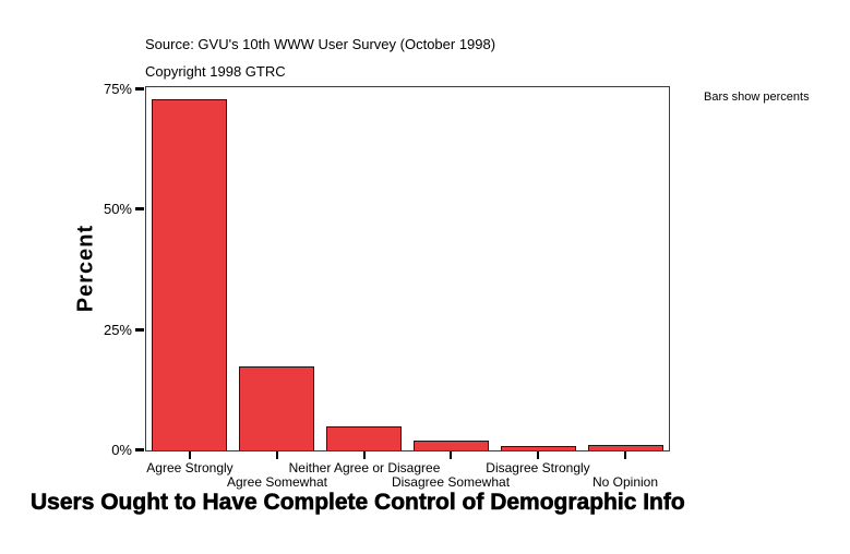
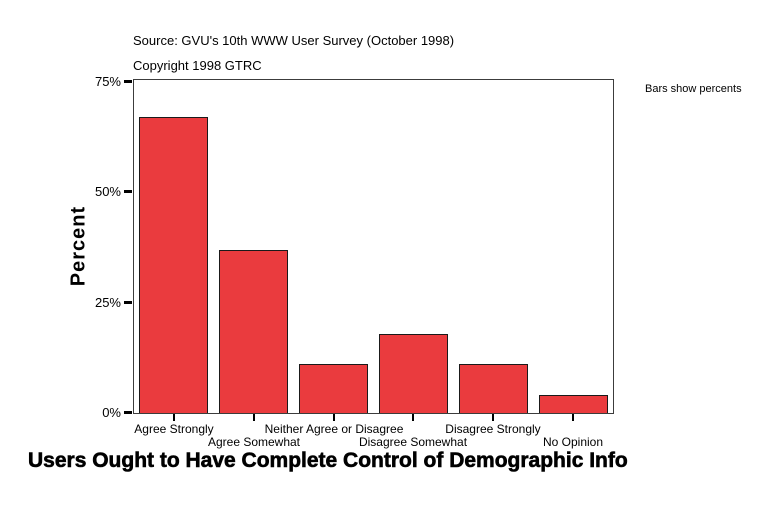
Agree Strongly: 73% -> 67%
Agree Somewhat: 18% -> 37%
Neither Agree or Disagree: 5% -> 11%
Disagree Somewhat: 2% -> 18%
Disagree Strongly: 1% -> 11%
No Opinion: 1% -> 4%
